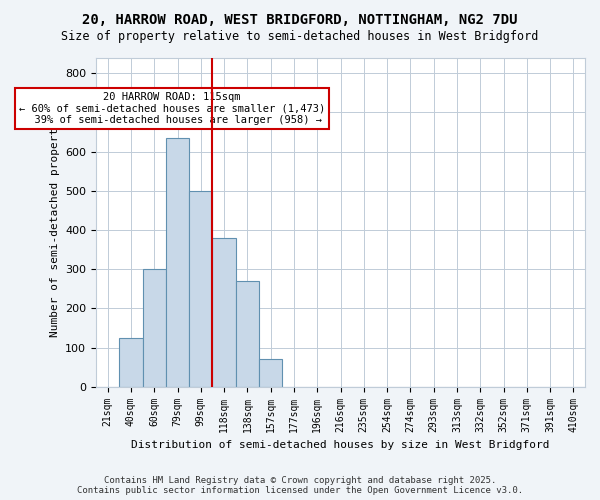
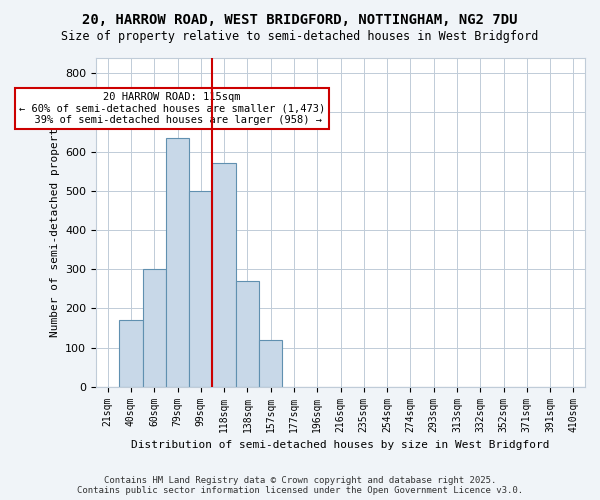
40sqm: 125 -> 170
118sqm: 380 -> 570
157sqm: 70 -> 120
